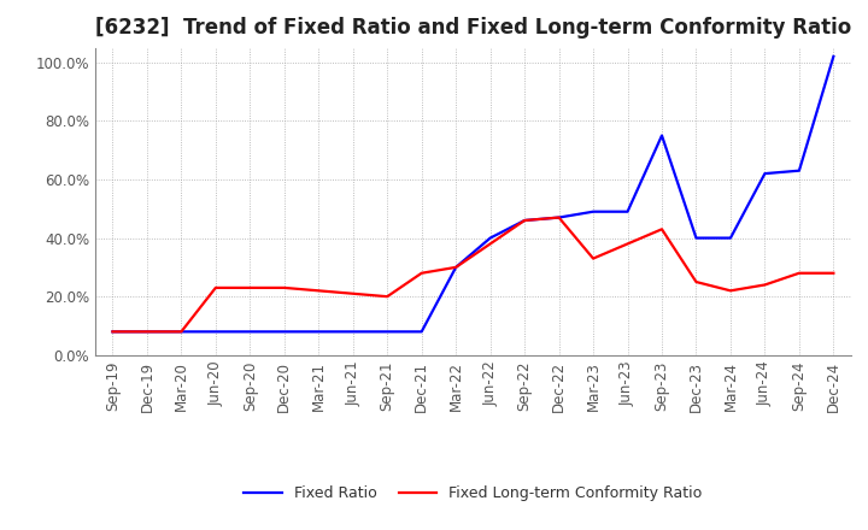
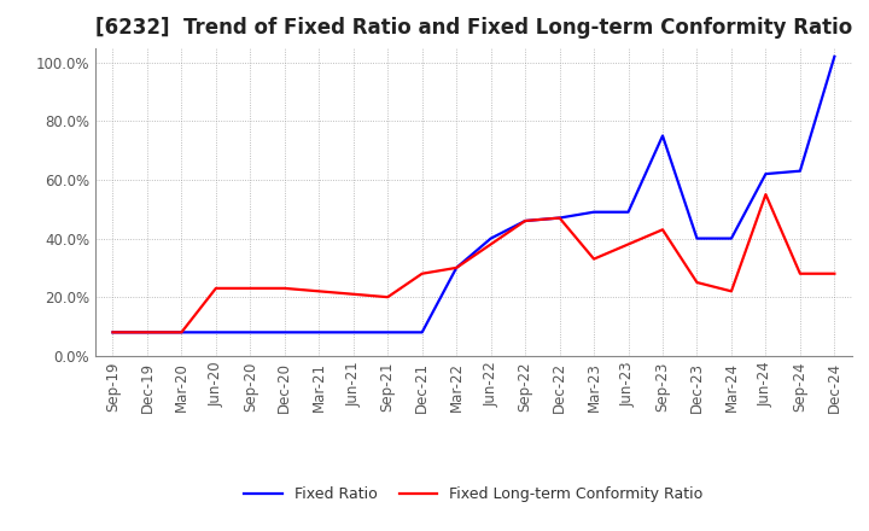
Fixed Long-term Conformity Ratio/Jun-24: 24% -> 55%
